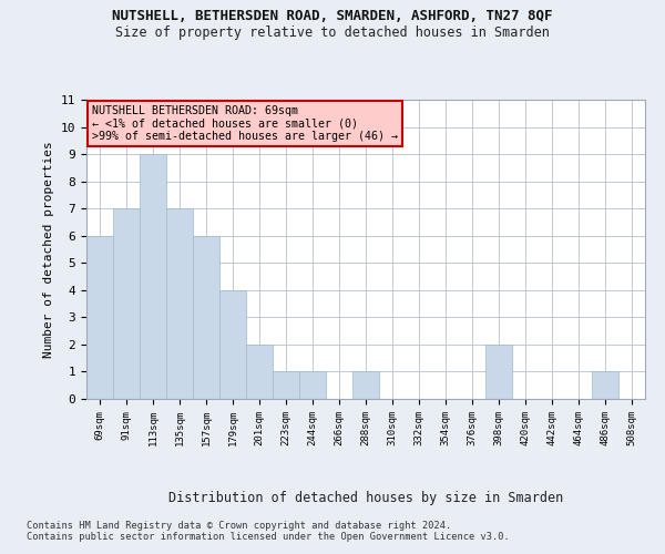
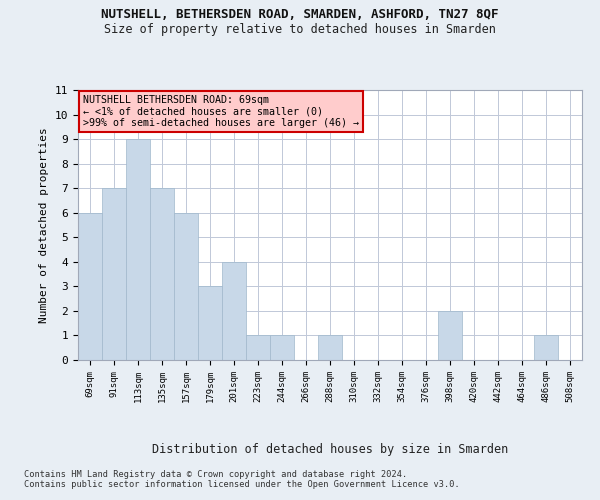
179sqm: 4 -> 3
201sqm: 2 -> 4
